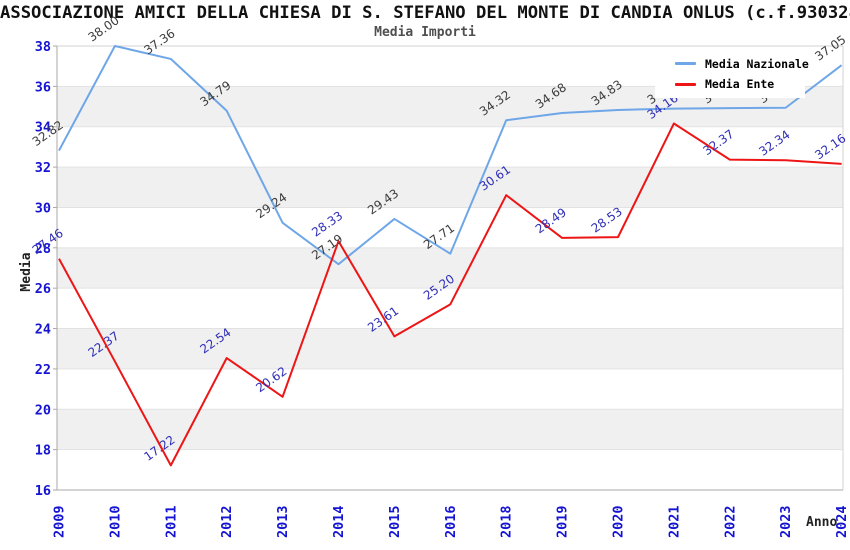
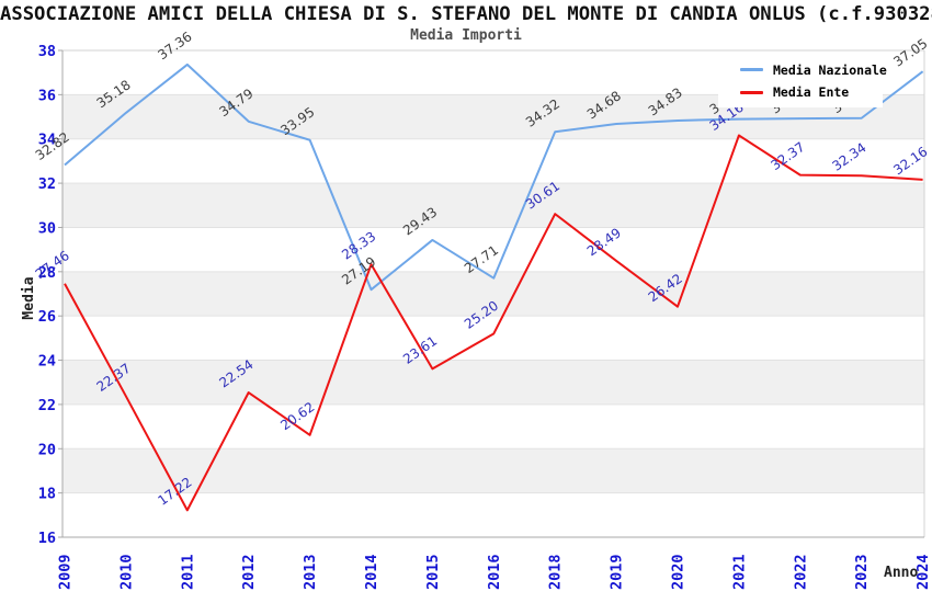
Media Nazionale/2010: 38.00 -> 35.18
Media Nazionale/2013: 29.24 -> 33.95
Media Ente/2020: 28.53 -> 26.42
